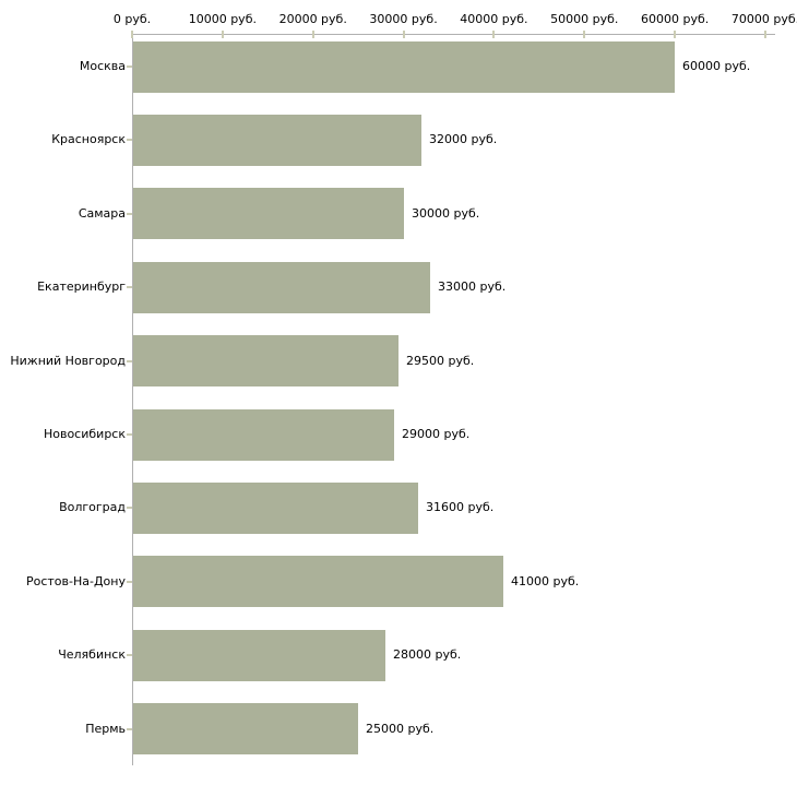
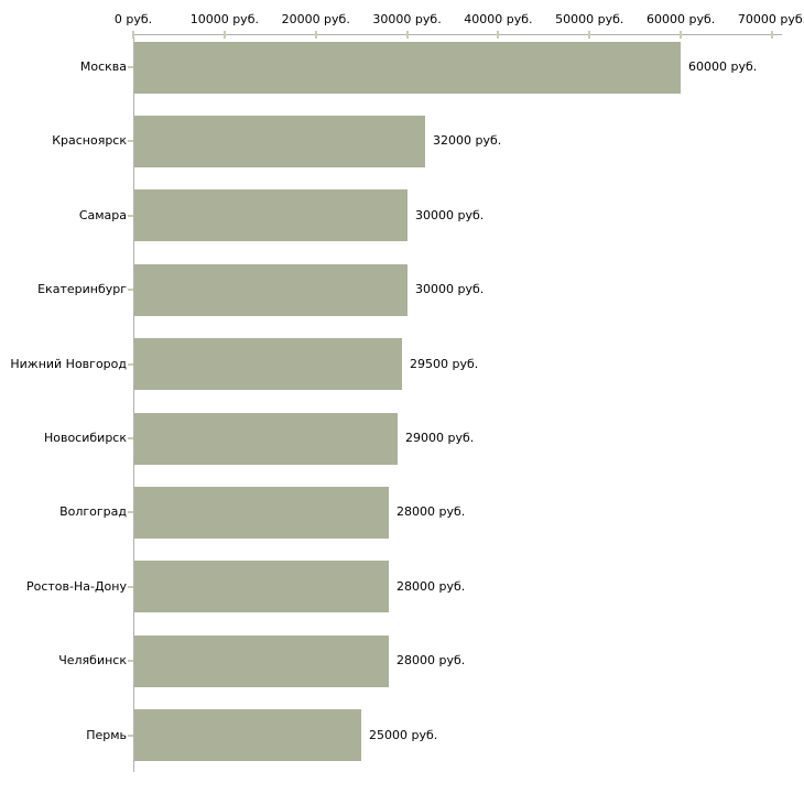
Екатеринбург: 33000 -> 30000
Волгоград: 31600 -> 28000
Ростов-На-Дону: 41000 -> 28000
